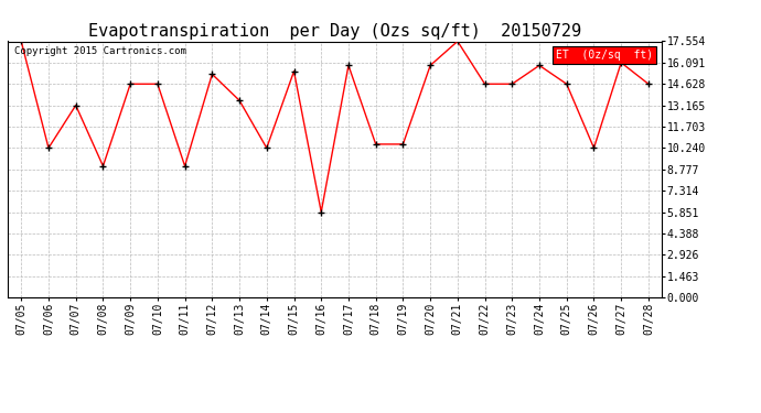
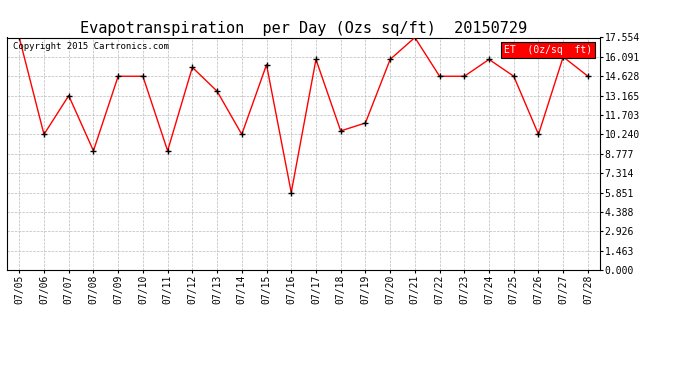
07/19: 10.5 -> 11.1
